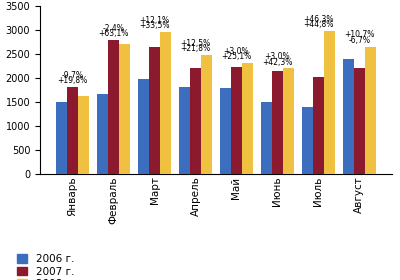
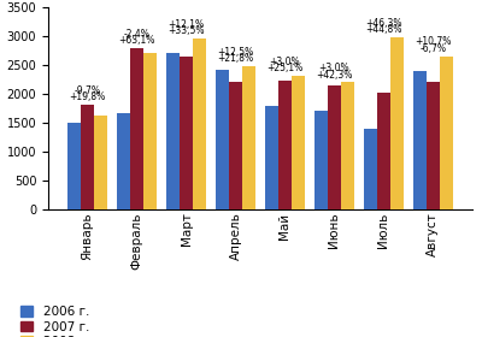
2006 г./Март: 1970 -> 2700
2006 г./Апрель: 1800 -> 2400
2006 г./Июнь: 1500 -> 1700
